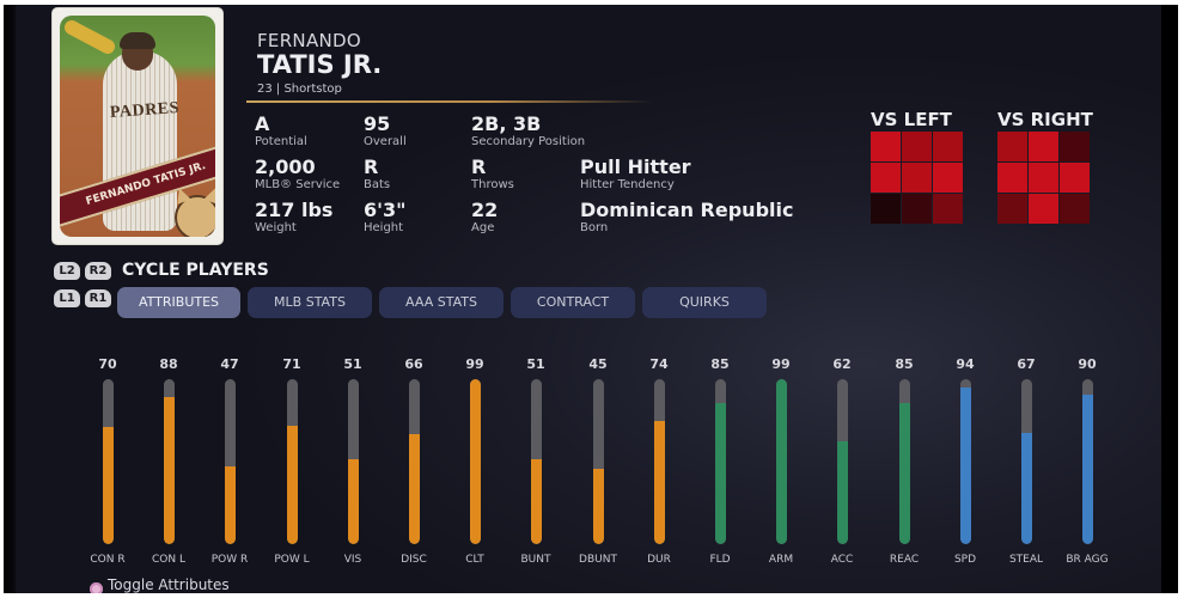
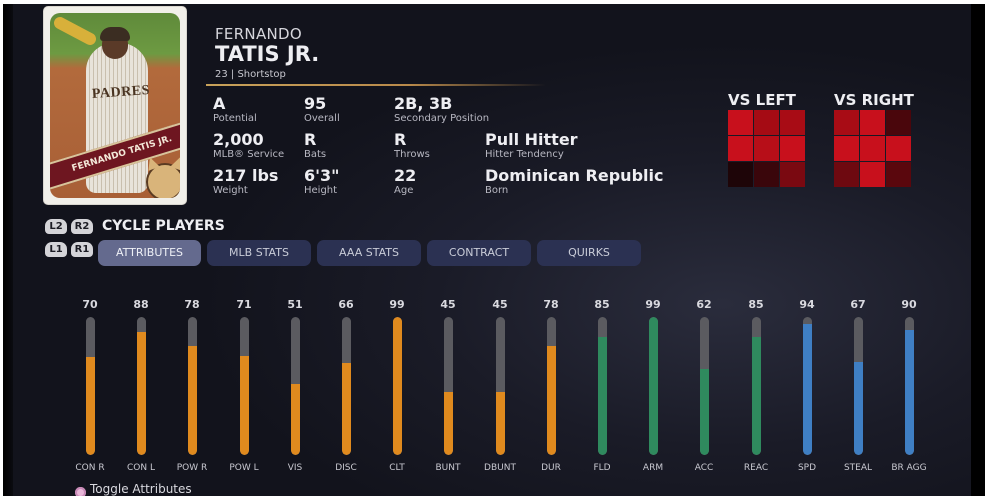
POW R: 47 -> 78
BUNT: 51 -> 45
DUR: 74 -> 78
